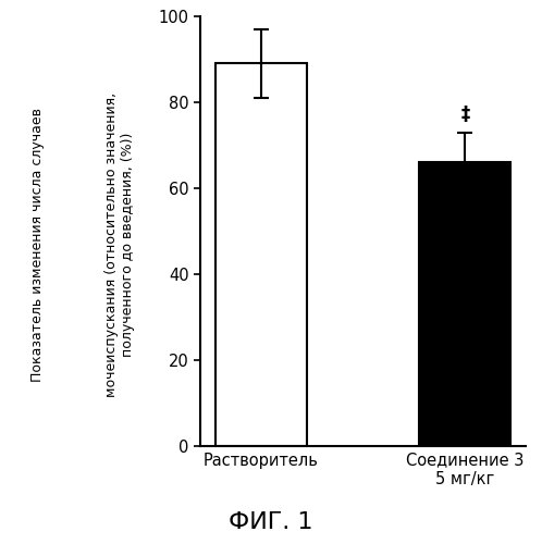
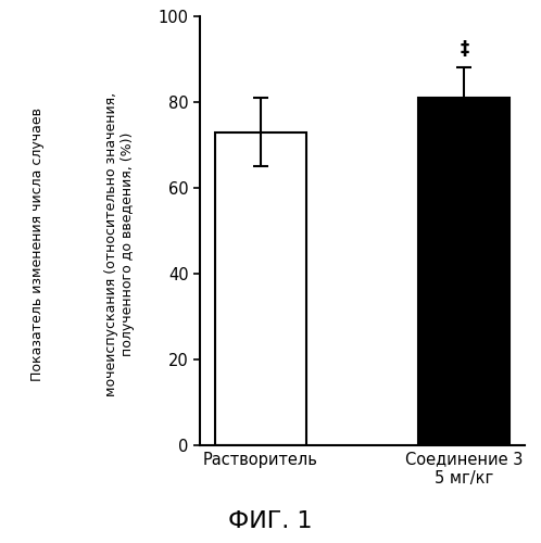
Растворитель: 89 -> 73
Соединение 3 5 мг/кг: 66 -> 81
